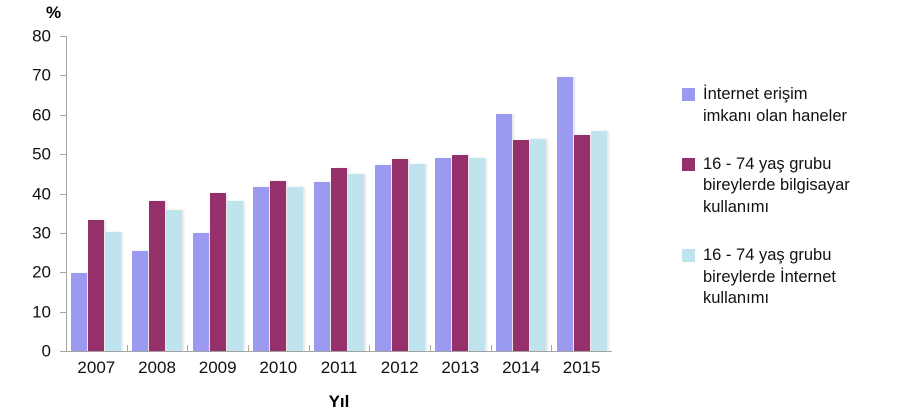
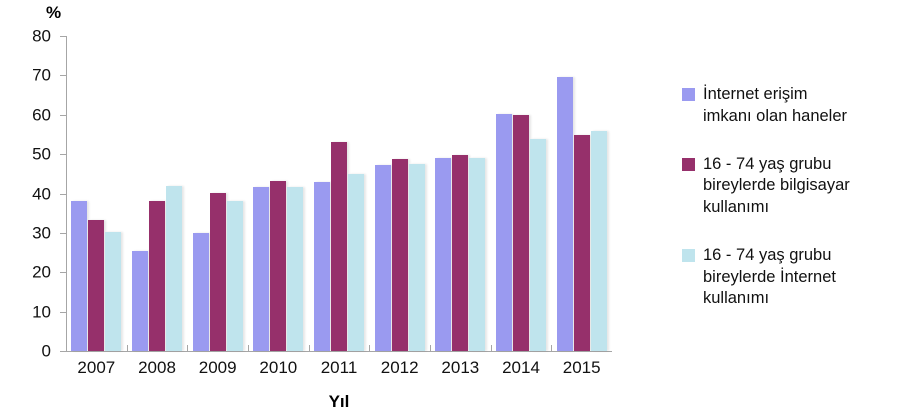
İnternet erişim imkanı olan haneler/2007: 20 -> 38
16 - 74 yaş grubu bireylerde İnternet kullanımı/2008: 36 -> 42
16 - 74 yaş grubu bireylerde bilgisayar kullanımı/2011: 46 -> 53
16 - 74 yaş grubu bireylerde bilgisayar kullanımı/2014: 54 -> 60
